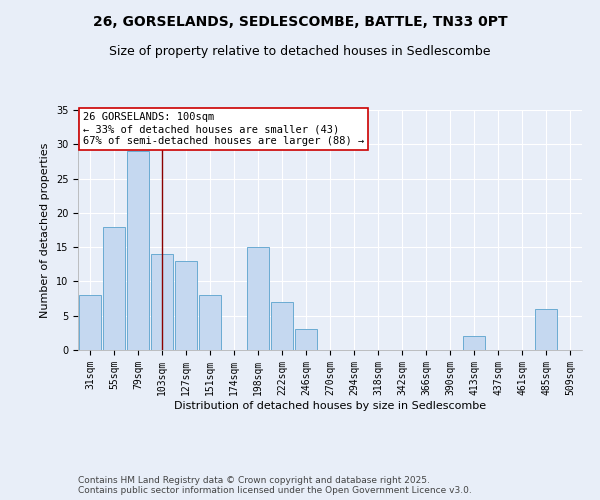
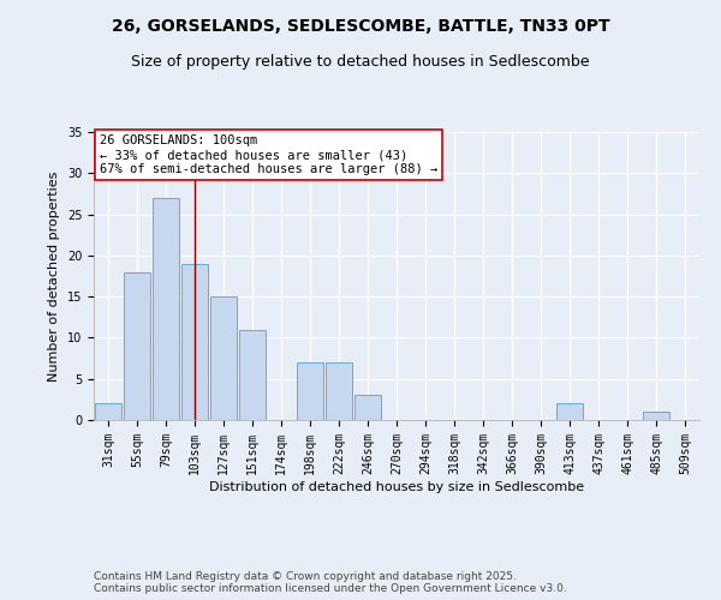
31sqm: 8 -> 2
79sqm: 29 -> 27
103sqm: 14 -> 19
127sqm: 13 -> 15
151sqm: 8 -> 11
198sqm: 15 -> 7
485sqm: 6 -> 1
